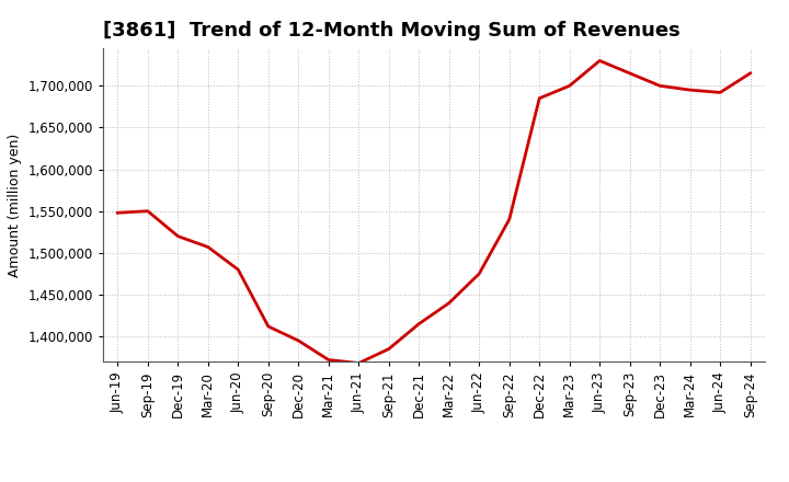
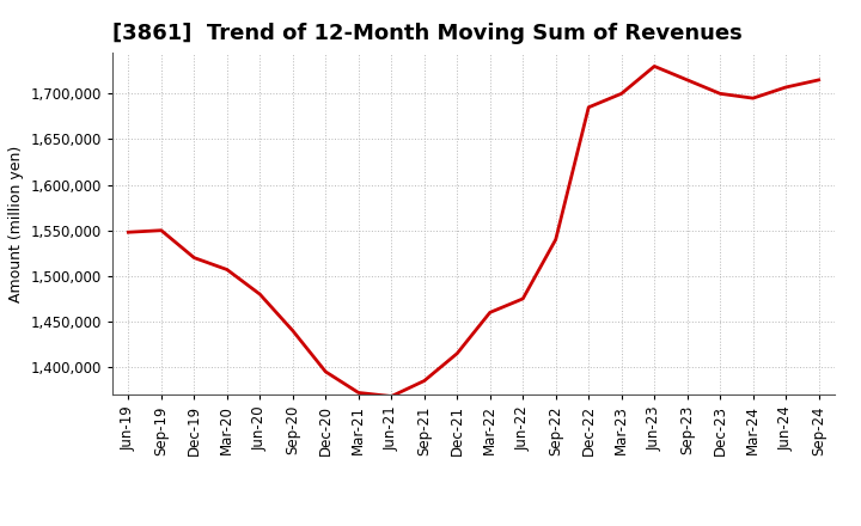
Sep-20: 1,412,000 -> 1,440,000
Mar-22: 1,440,000 -> 1,460,000
Jun-24: 1,692,000 -> 1,707,000
